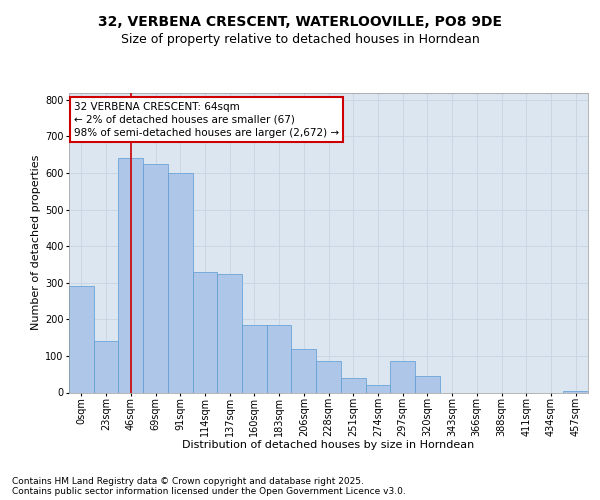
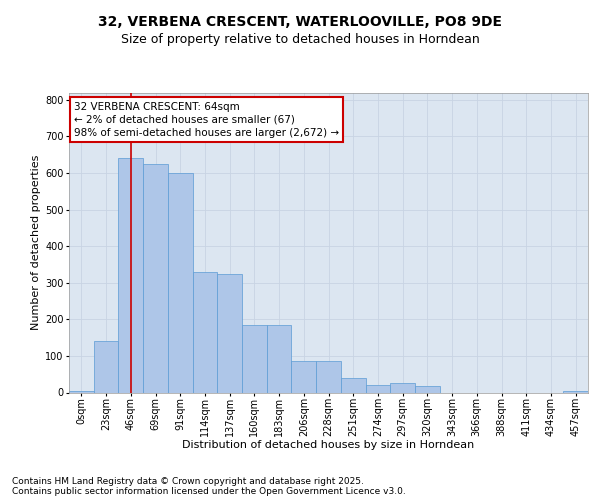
0sqm: 290 -> 5
206sqm: 120 -> 85
297sqm: 85 -> 25
320sqm: 45 -> 18
